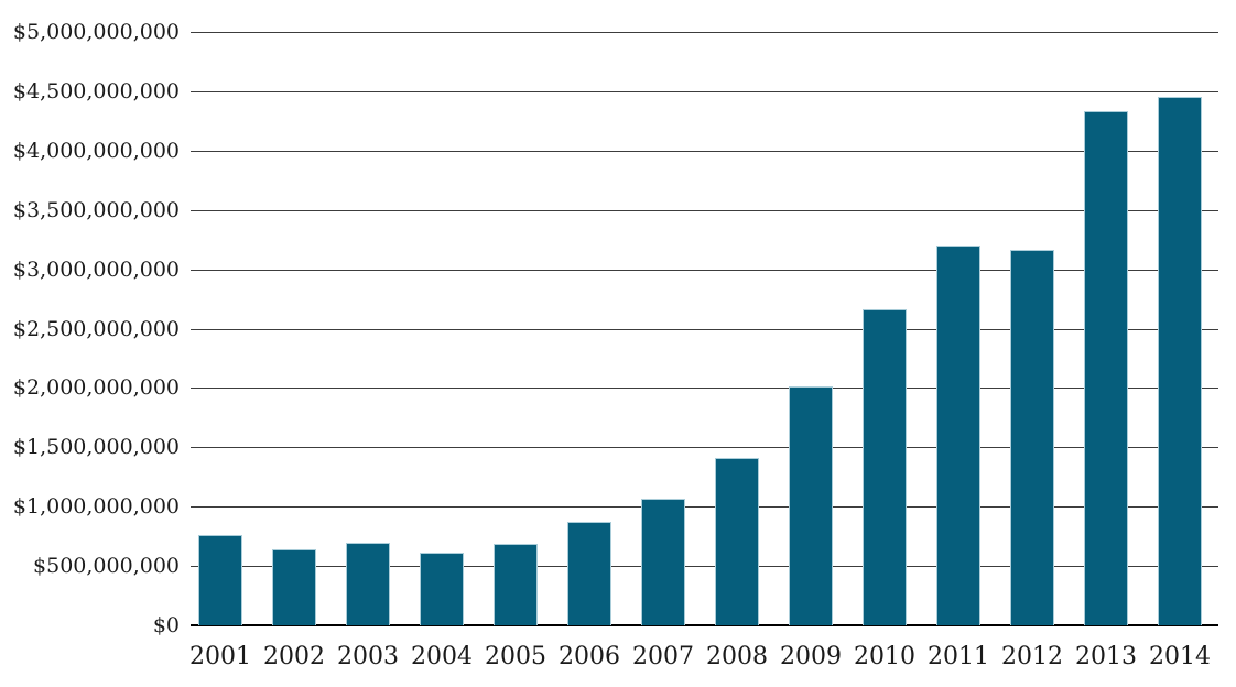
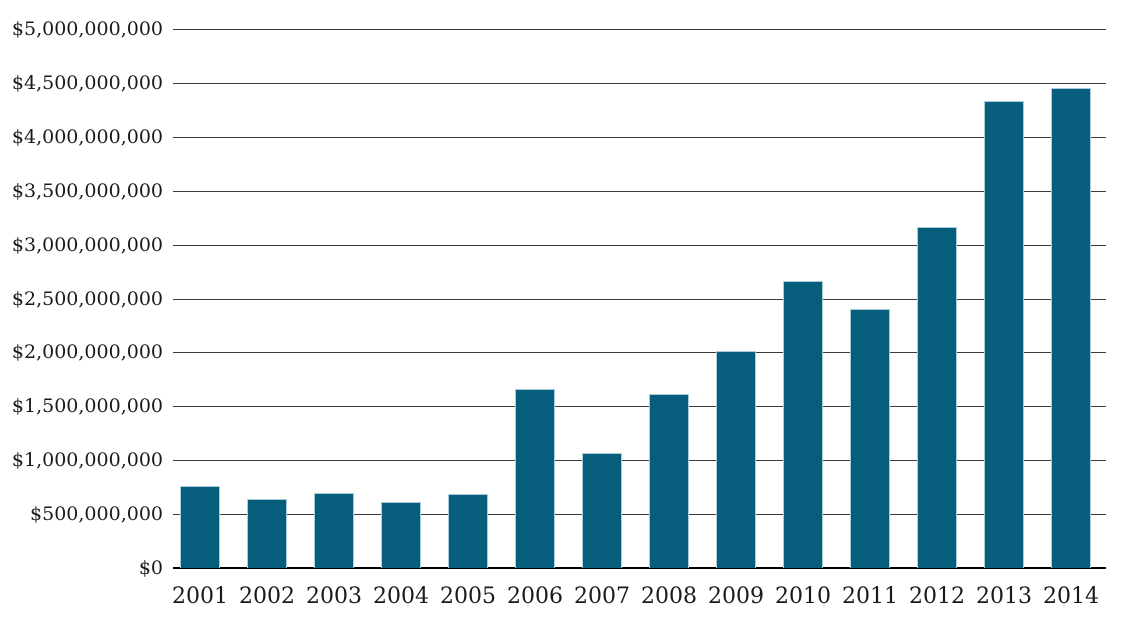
2006: $880000000 -> $1660000000
2008: $1410000000 -> $1610000000
2011: $3200000000 -> $2400000000
